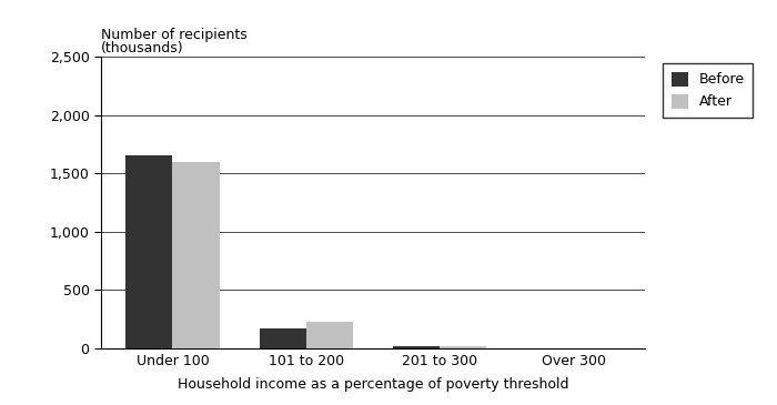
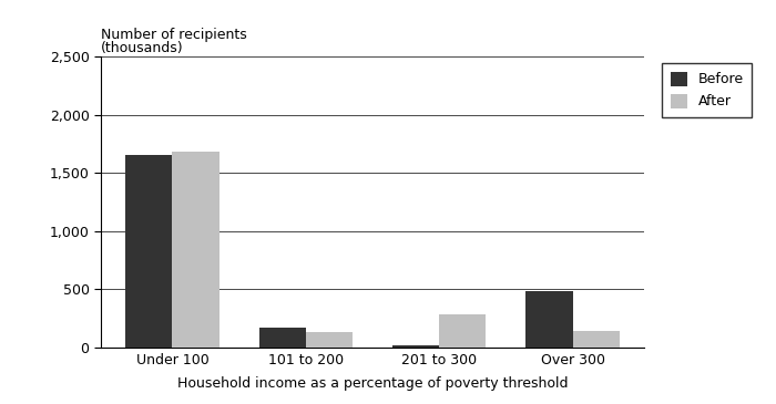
After/Under 100: 1,600 -> 1,680
After/101 to 200: 220 -> 130
After/201 to 300: 20 -> 280
Before/Over 300: 0 -> 480
After/Over 300: 0 -> 140
